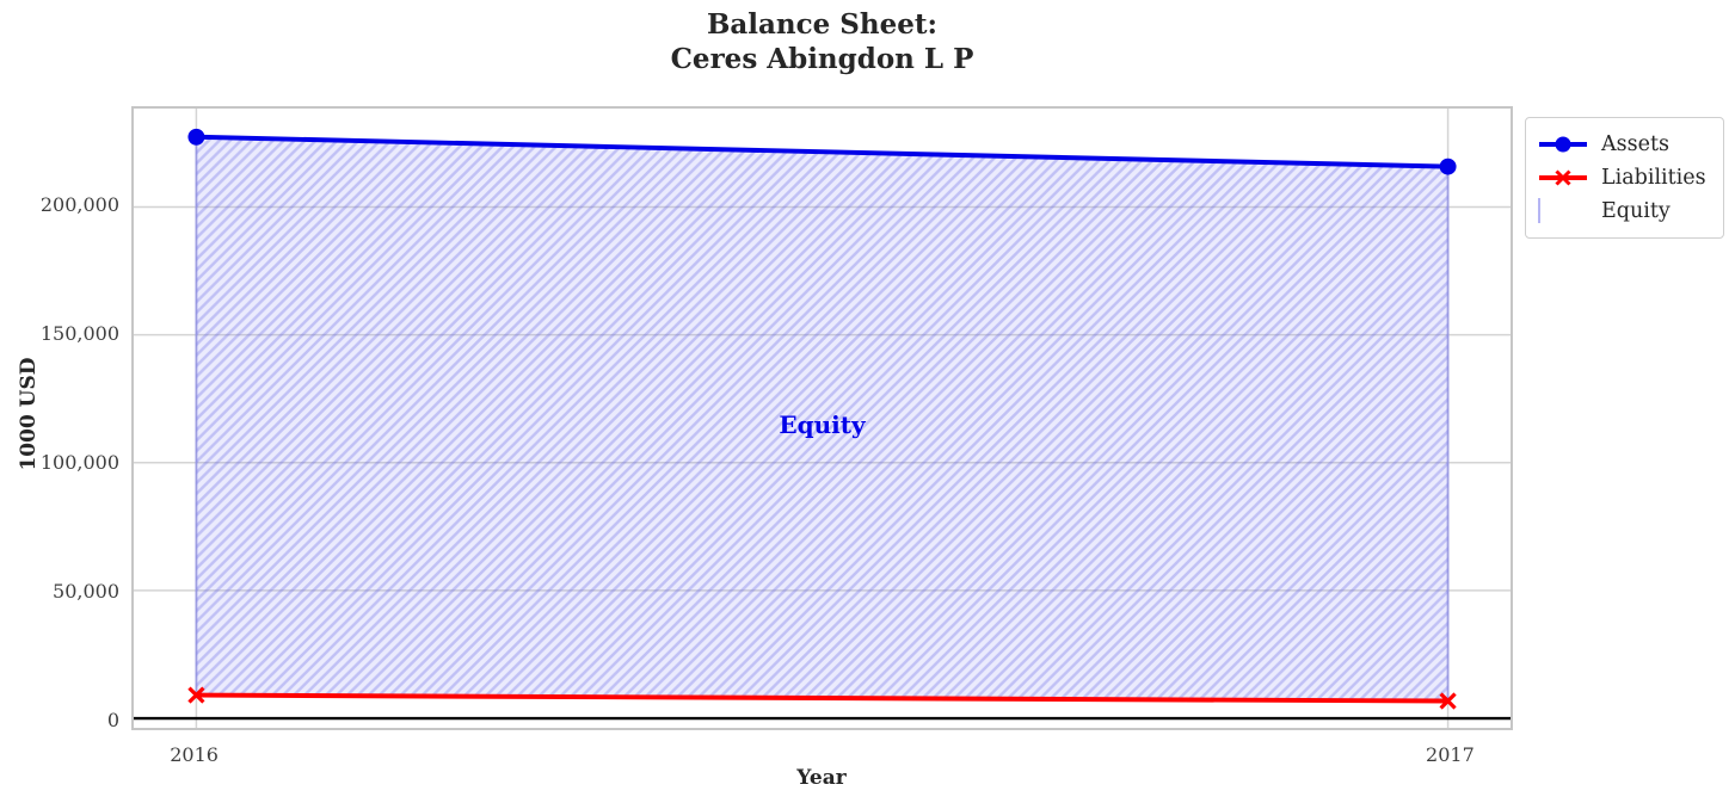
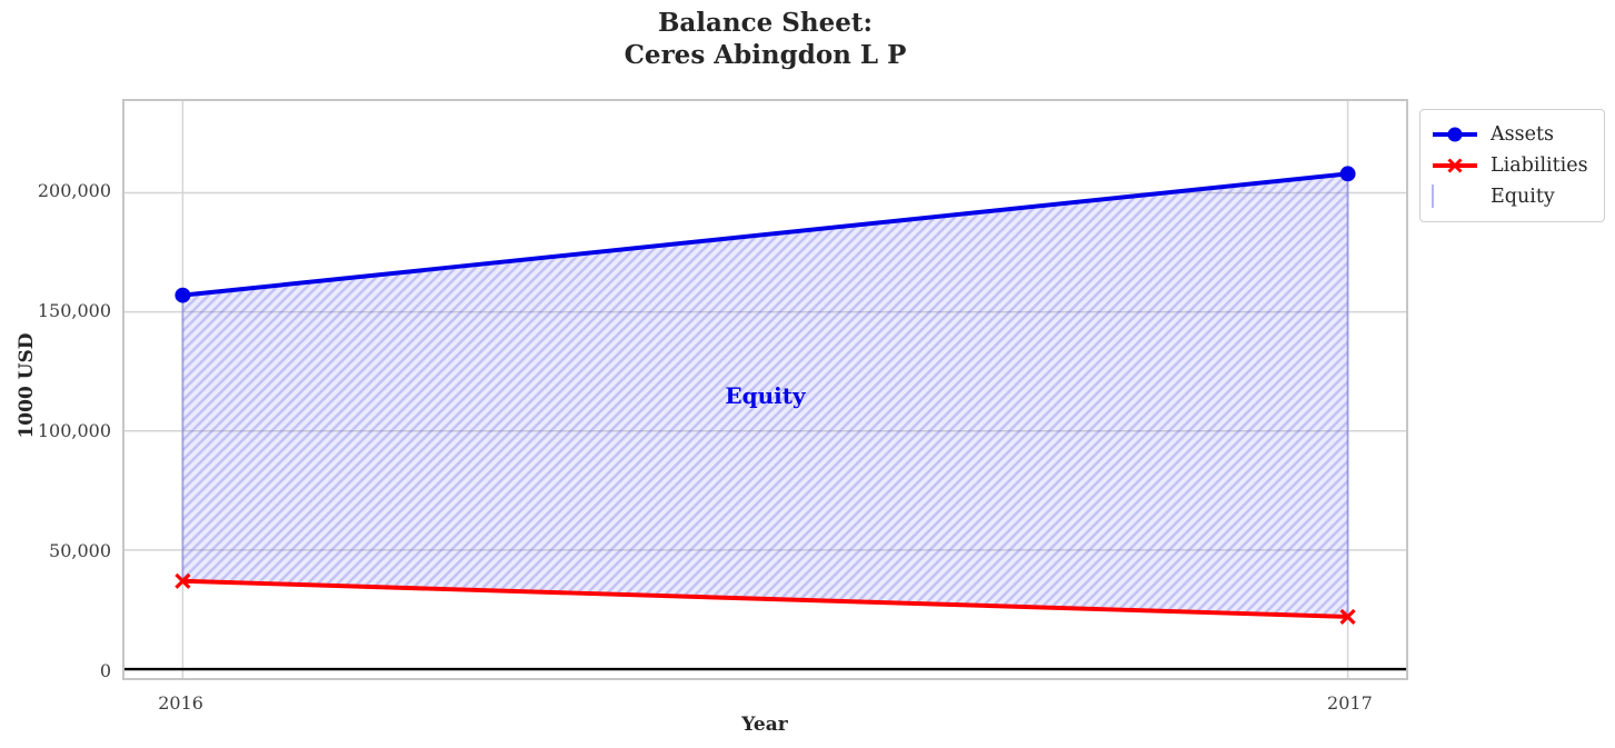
Assets/2016: 227000 -> 157000
Liabilities/2016: 9000 -> 37000
Assets/2017: 216000 -> 208000
Liabilities/2017: 7000 -> 22000
